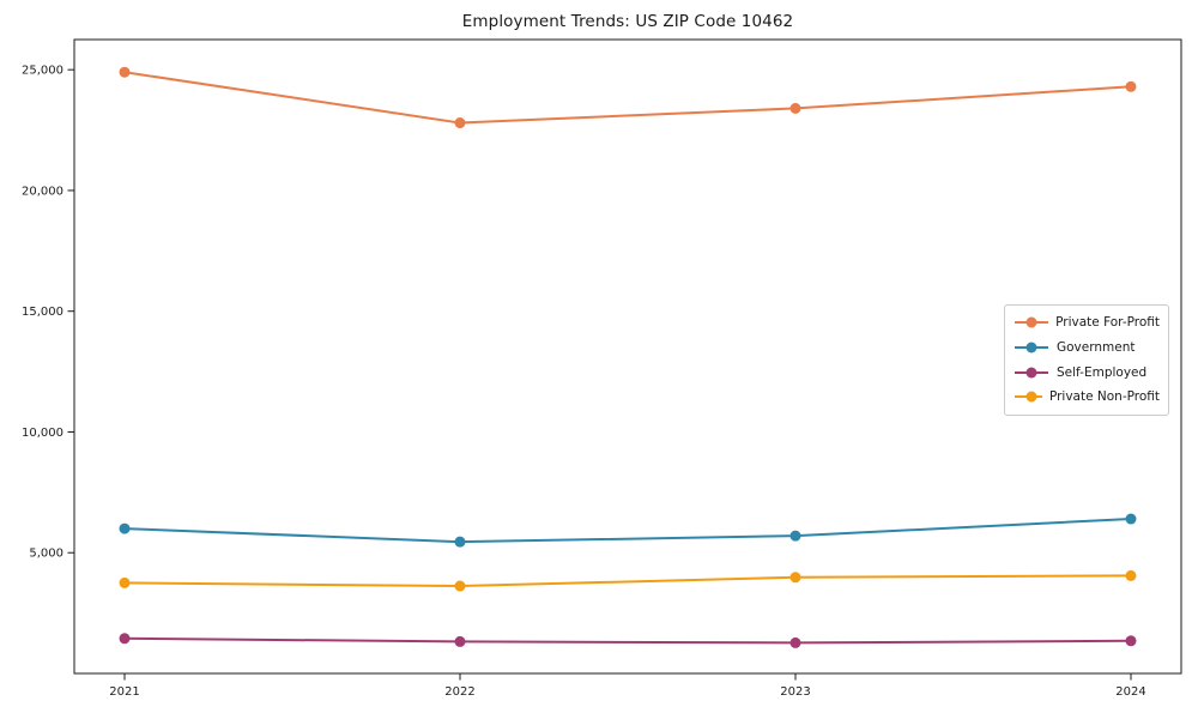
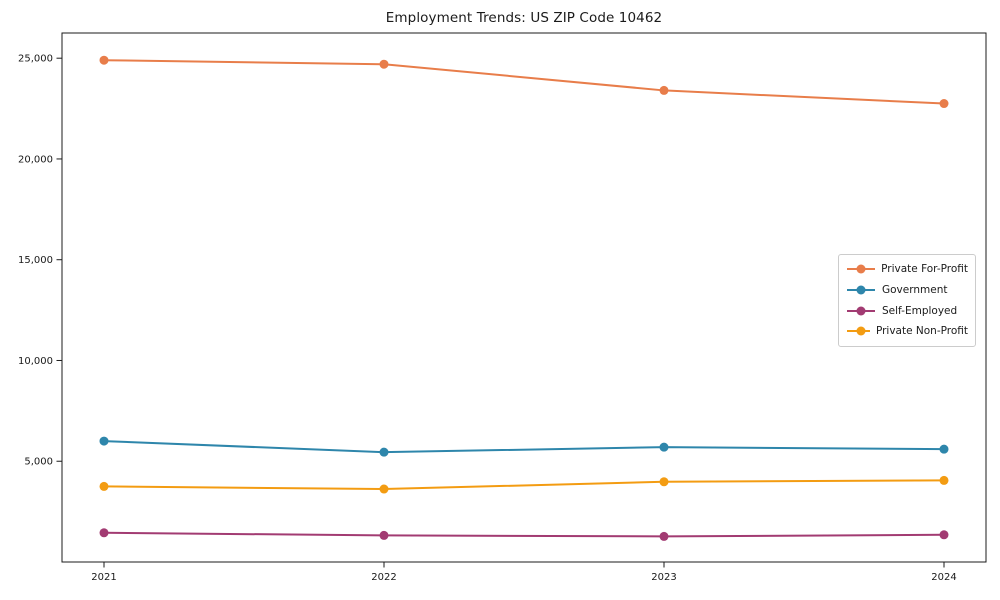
Private For-Profit/2022: 22800 -> 24700
Private For-Profit/2024: 24300 -> 22800
Government/2024: 6400 -> 5600
